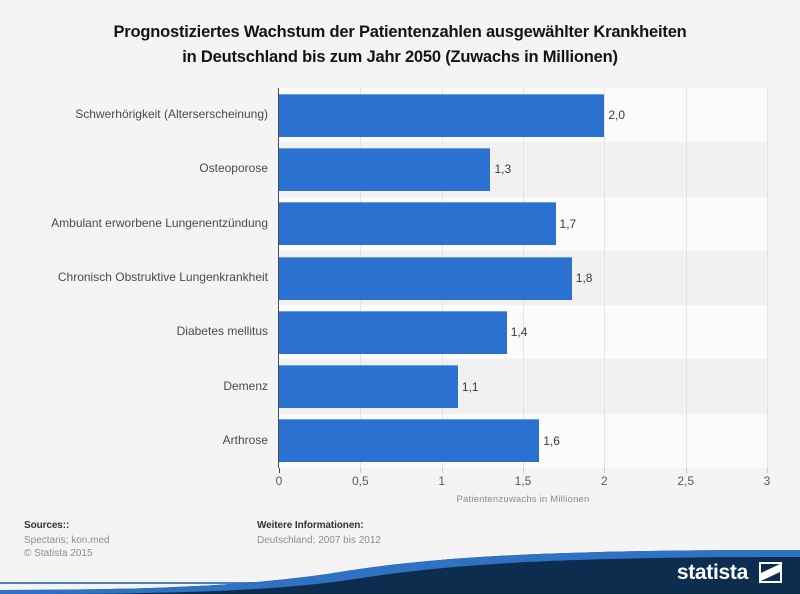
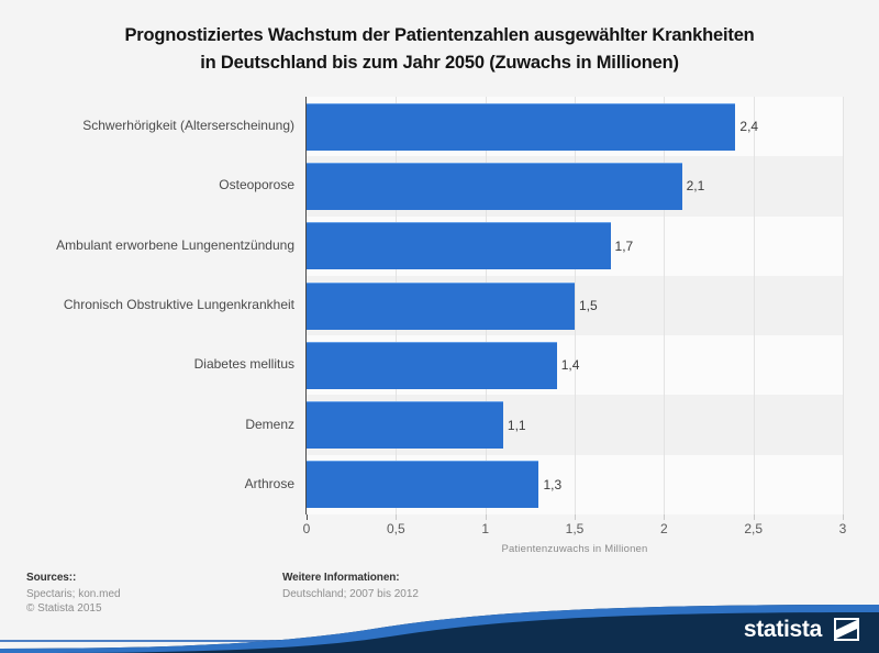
Schwerhörigkeit (Alterserscheinung): 2,0 -> 2,4
Osteoporose: 1,3 -> 2,1
Chronisch Obstruktive Lungenkrankheit: 1,8 -> 1,5
Arthrose: 1,6 -> 1,3
